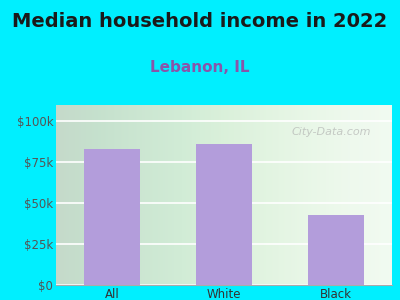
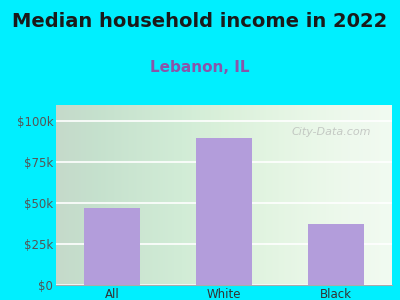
All: $83k -> $47k
White: $86k -> $90k
Black: $43k -> $37k
